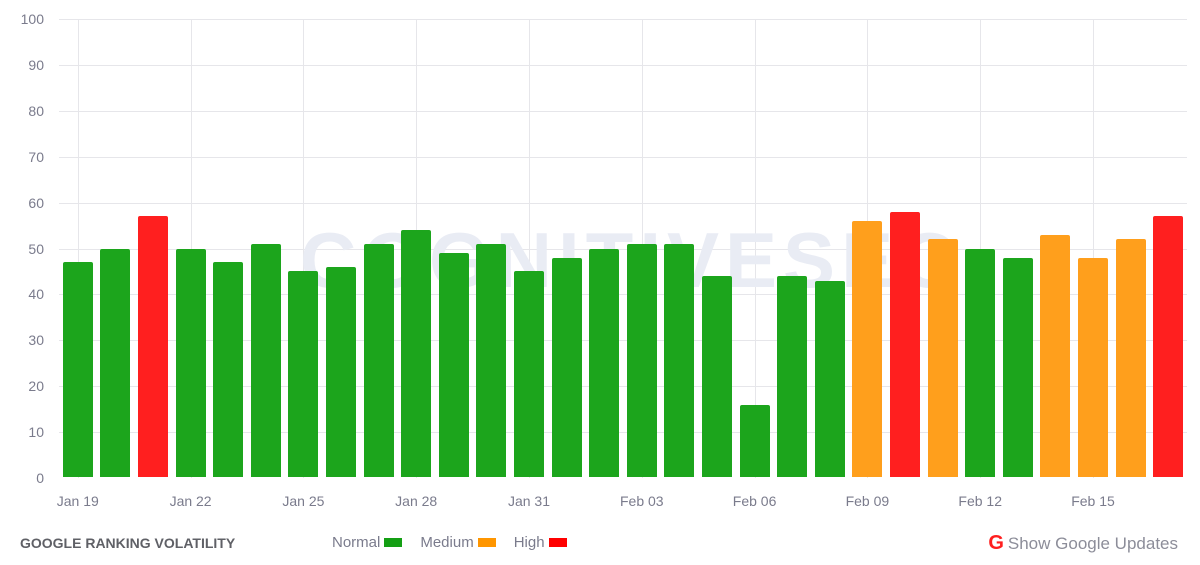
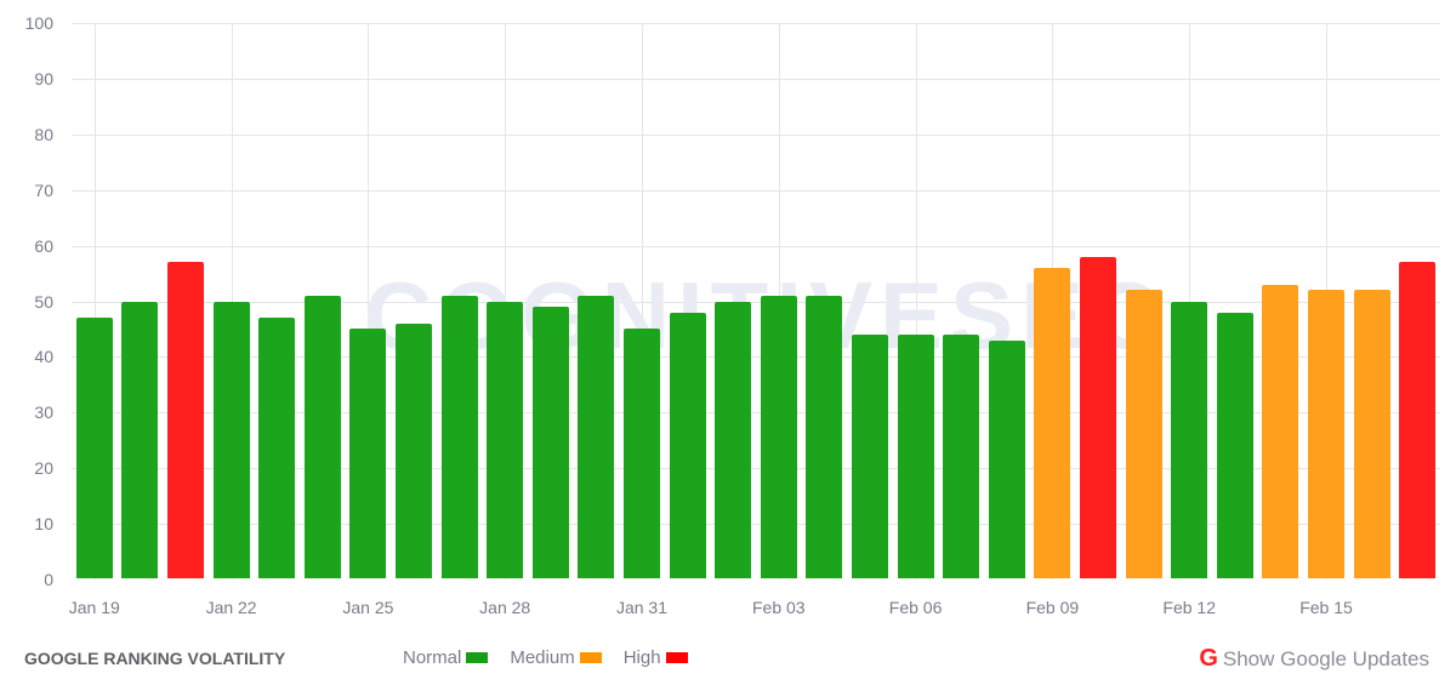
Jan 28: 54 -> 50
Feb 06: 16 -> 44
Feb 15: 48 -> 52
